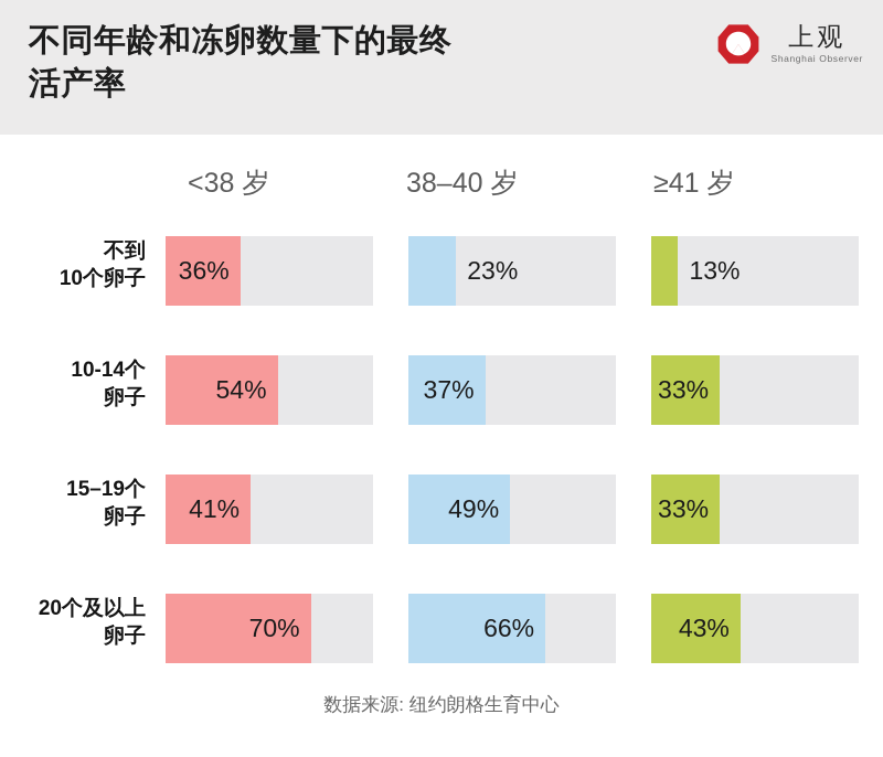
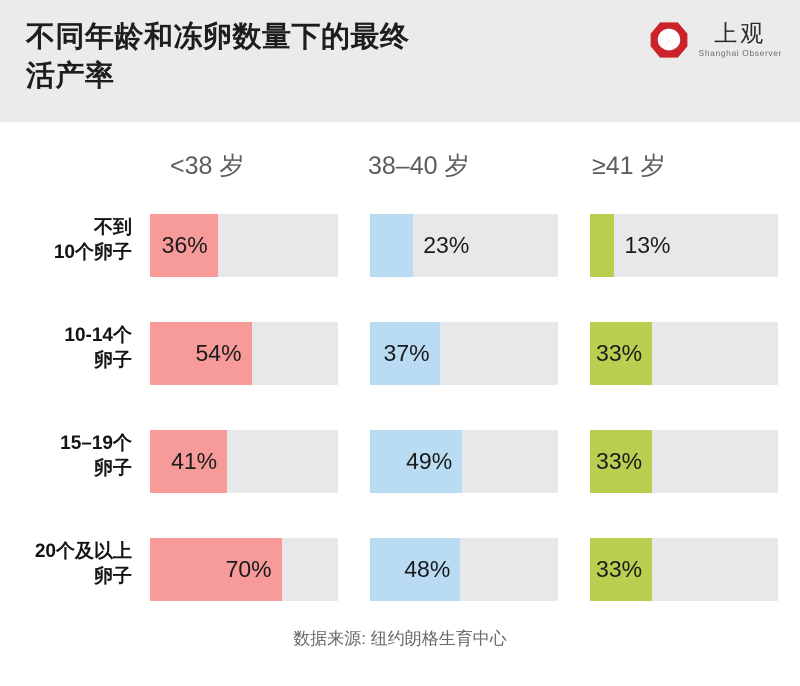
38–40 岁/20个及以上 卵子: 66% -> 48%
≥41 岁/20个及以上 卵子: 43% -> 33%
